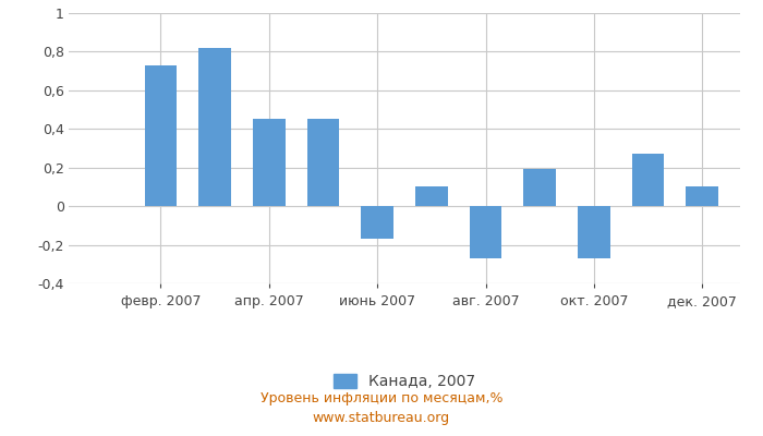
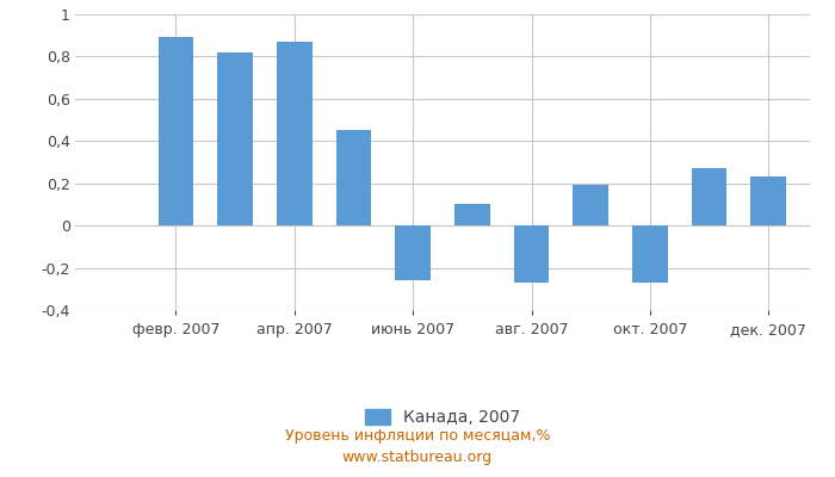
февр. 2007: 0,73 -> 0,89
апр. 2007: 0,45 -> 0,87
июнь 2007: -0,17 -> -0,26
дек. 2007: 0,10 -> 0,23
